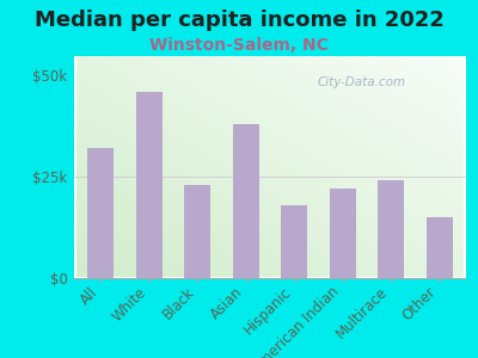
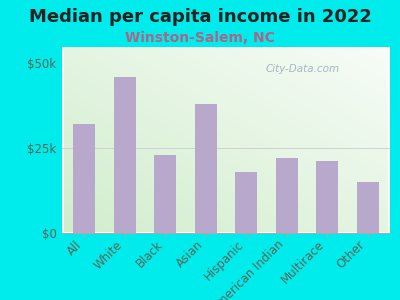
Multirace: $24k -> $21k
